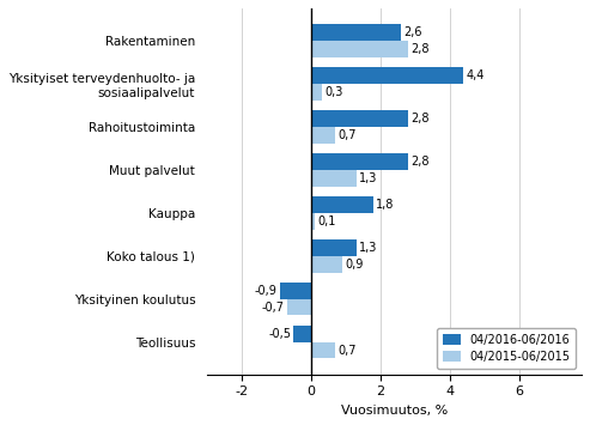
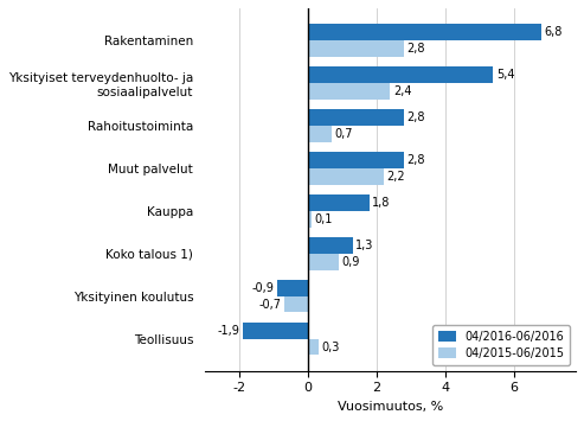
04/2016-06/2016/Rakentaminen: 2,6 -> 6,8
04/2016-06/2016/Yksityiset terveydenhuolto- ja sosiaalipalvelut: 4,4 -> 5,4
04/2015-06/2015/Yksityiset terveydenhuolto- ja sosiaalipalvelut: 0,3 -> 2,4
04/2015-06/2015/Muut palvelut: 1,3 -> 2,2
04/2016-06/2016/Teollisuus: -0,5 -> -1,9
04/2015-06/2015/Teollisuus: 0,7 -> 0,3
